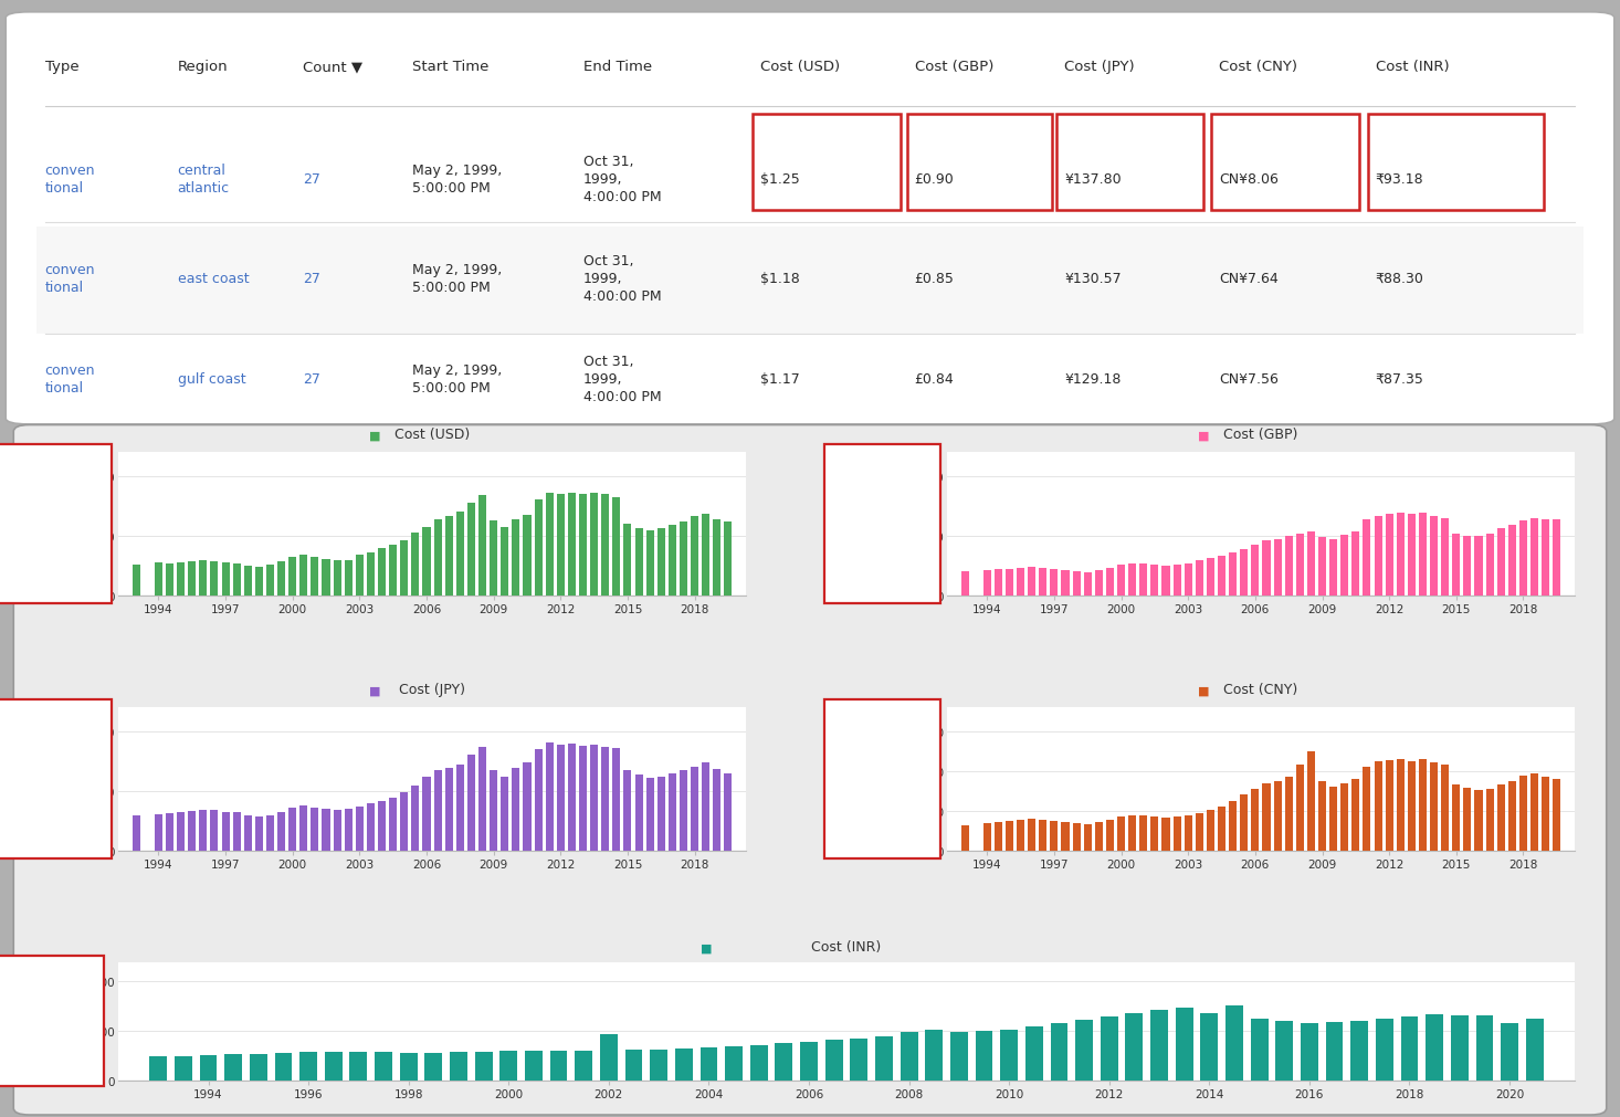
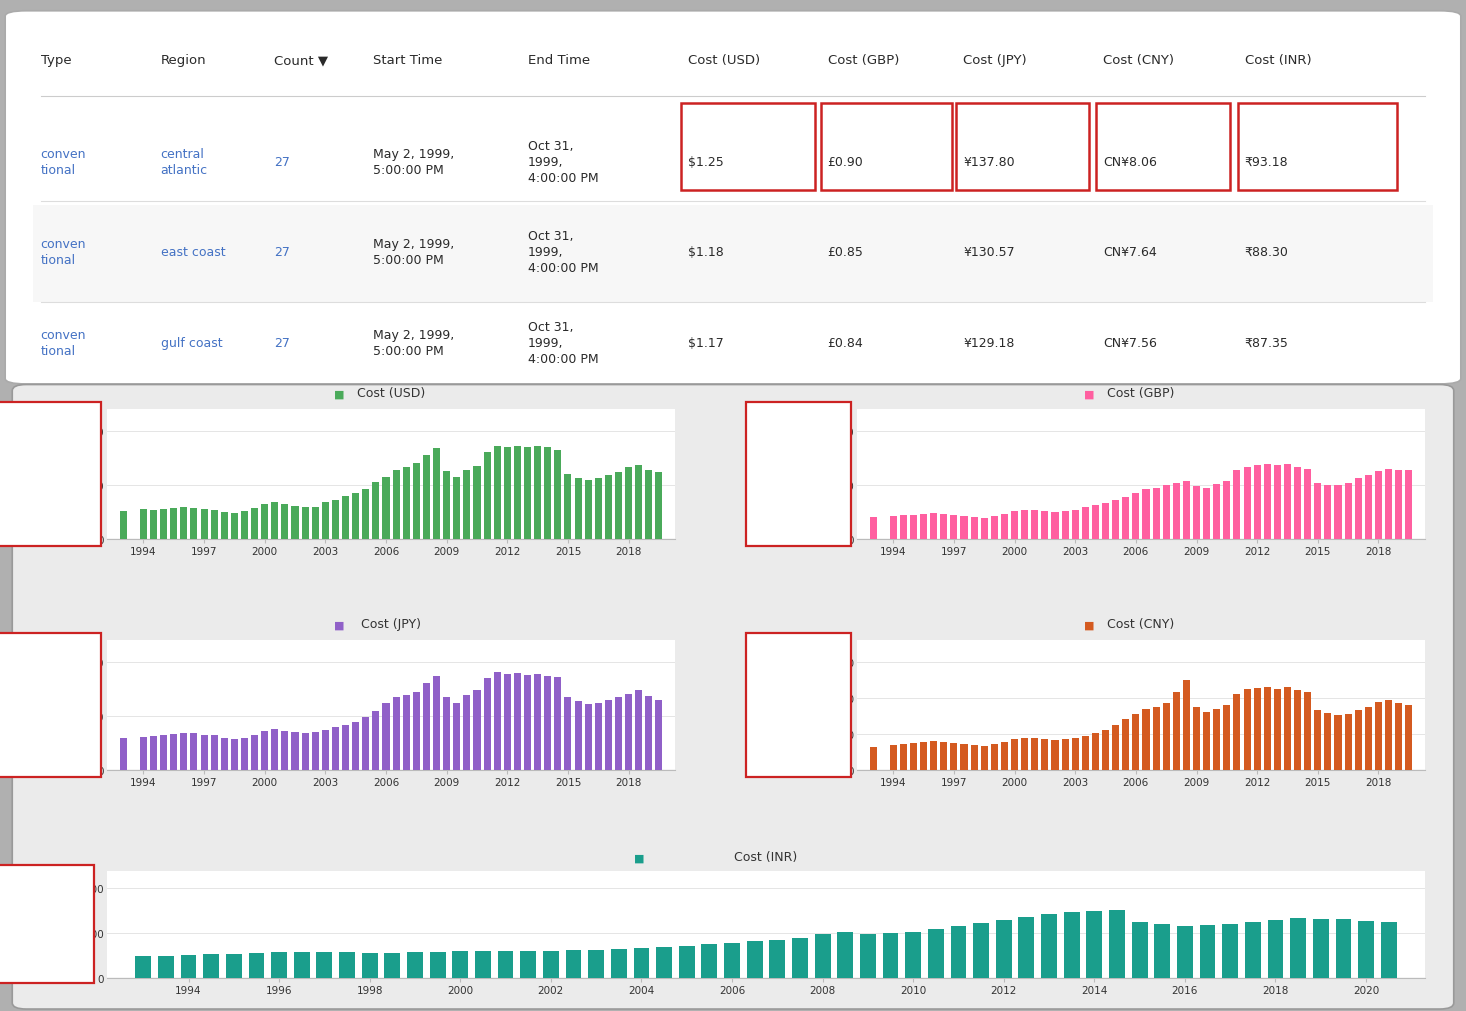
2002: ₹140 -> ₹91
2014: ₹205 -> ₹225
2020: ₹175 -> ₹192
